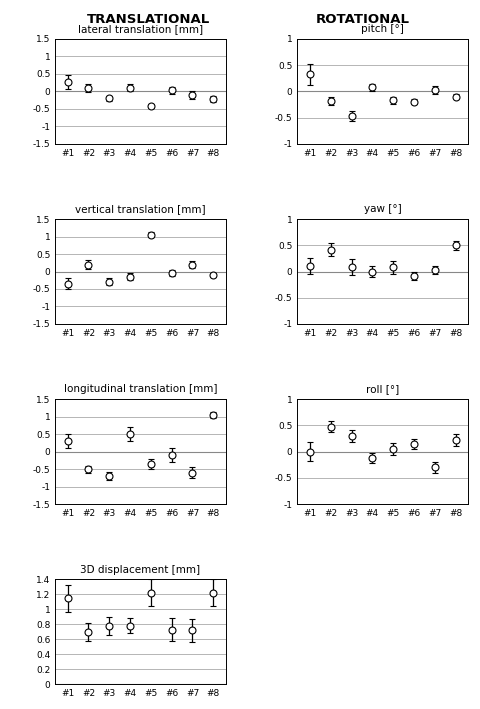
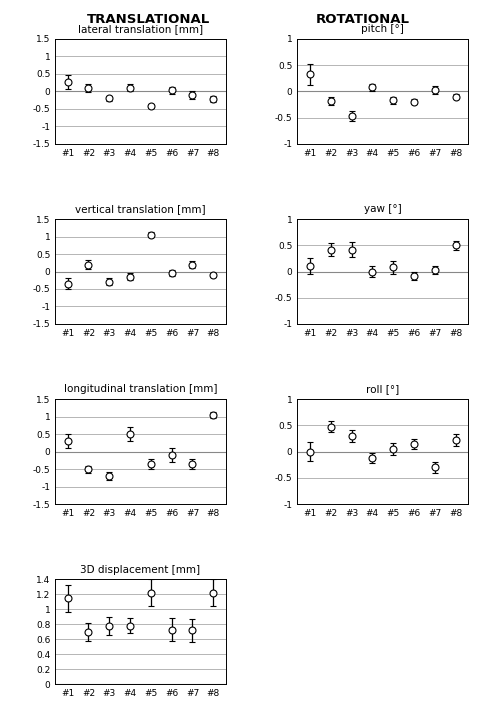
yaw [°]/#3: 0.08 -> 0.42
longitudinal translation [mm]/#7: -0.60 -> -0.35
